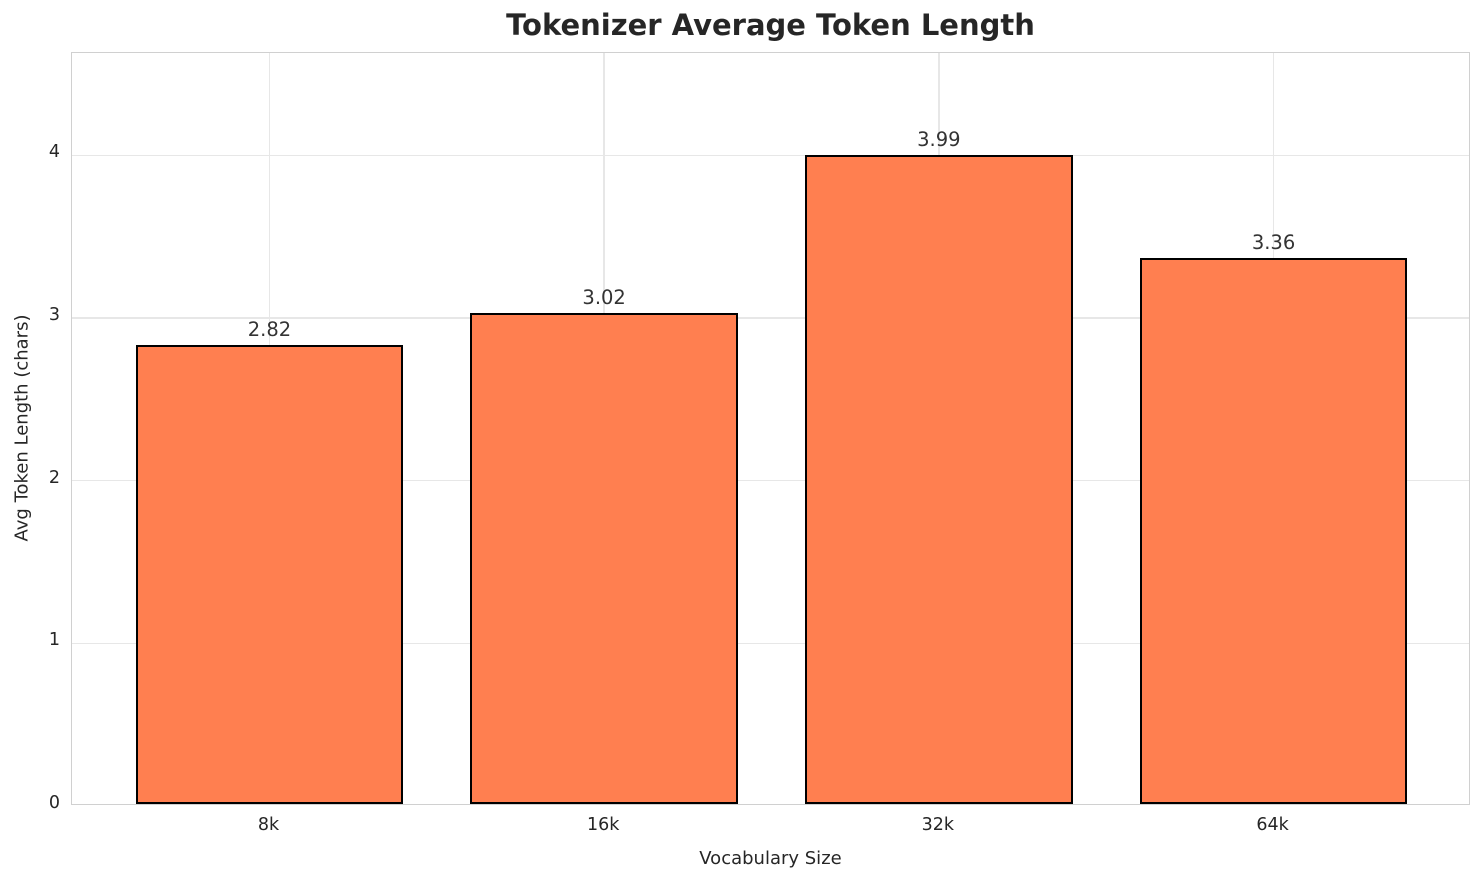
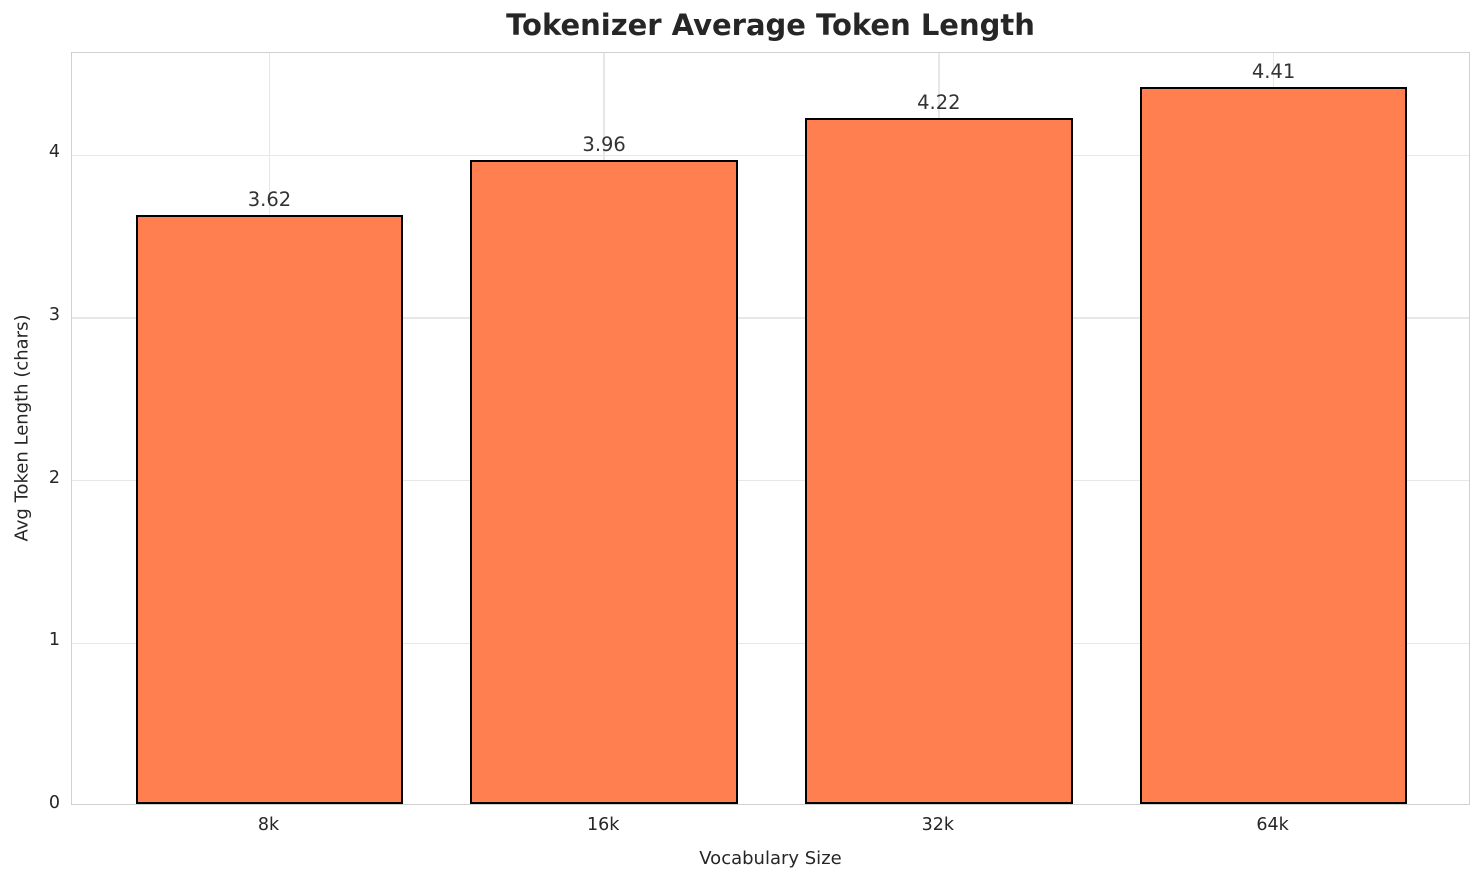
8k: 2.82 -> 3.62
16k: 3.02 -> 3.96
32k: 3.99 -> 4.22
64k: 3.36 -> 4.41
